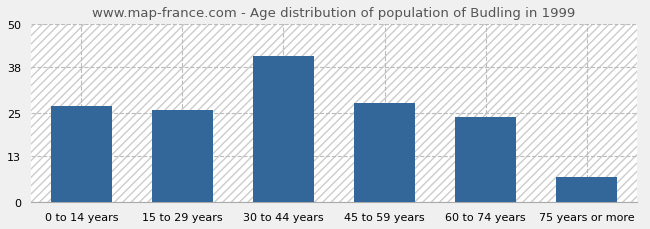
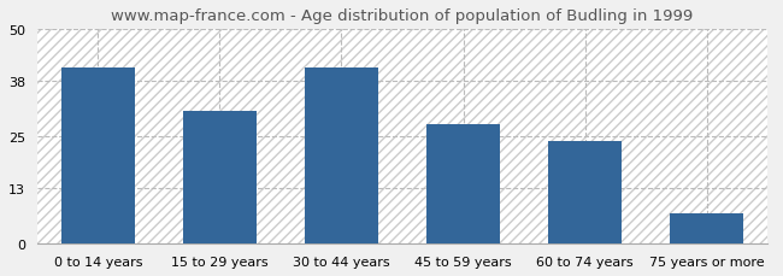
0 to 14 years: 27 -> 41
15 to 29 years: 26 -> 31
